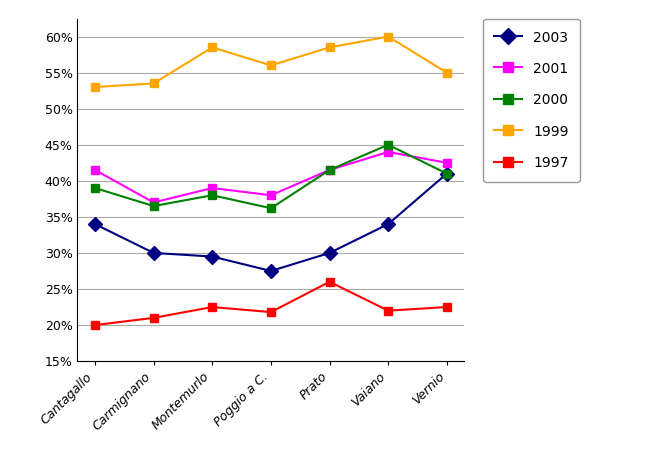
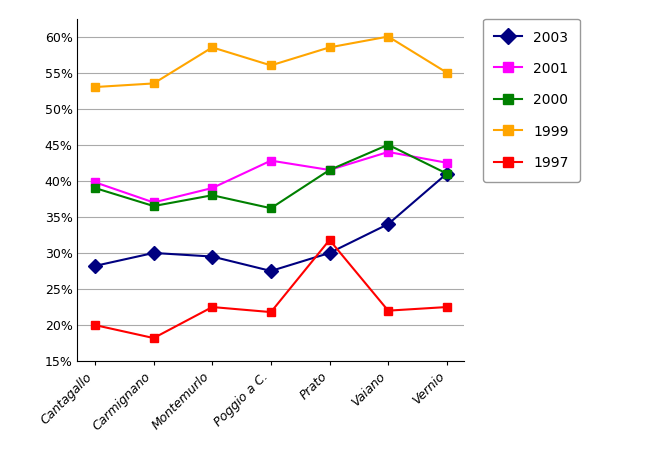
2003/Cantagallo: 34.0% -> 28.2%
2001/Cantagallo: 41.5% -> 39.8%
1997/Carmignano: 21.0% -> 18.2%
2001/Poggio a C.: 38.0% -> 42.8%
1997/Prato: 26.0% -> 31.8%
